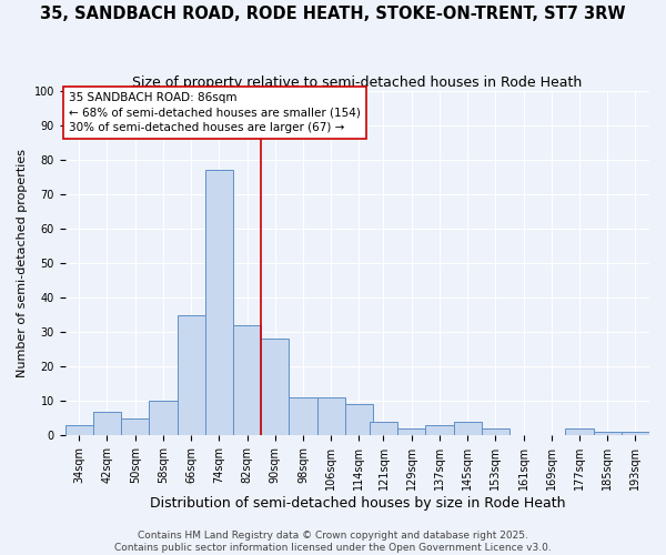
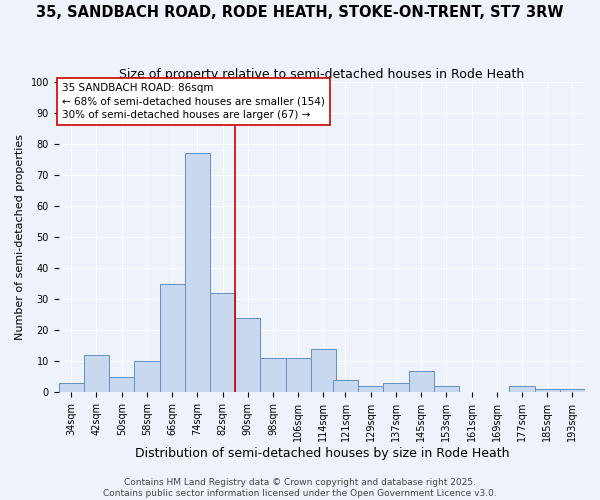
42sqm: 7 -> 12
90sqm: 28 -> 24
114sqm: 9 -> 14
145sqm: 4 -> 7
